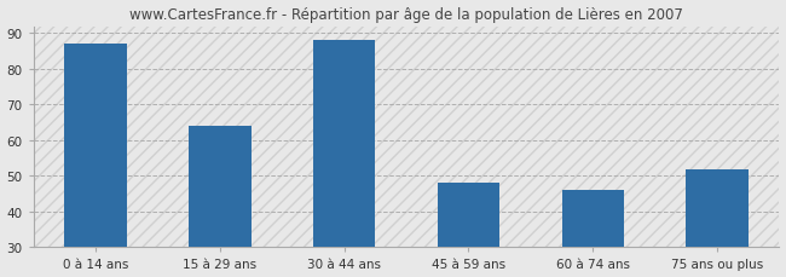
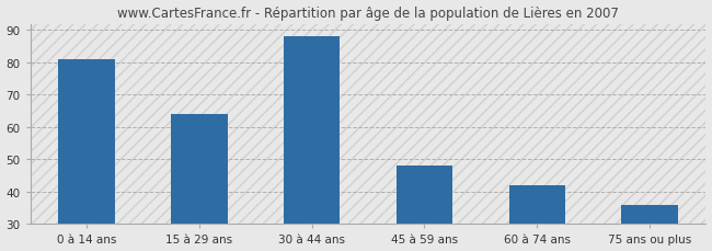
0 à 14 ans: 87 -> 81
60 à 74 ans: 46 -> 42
75 ans ou plus: 52 -> 36
